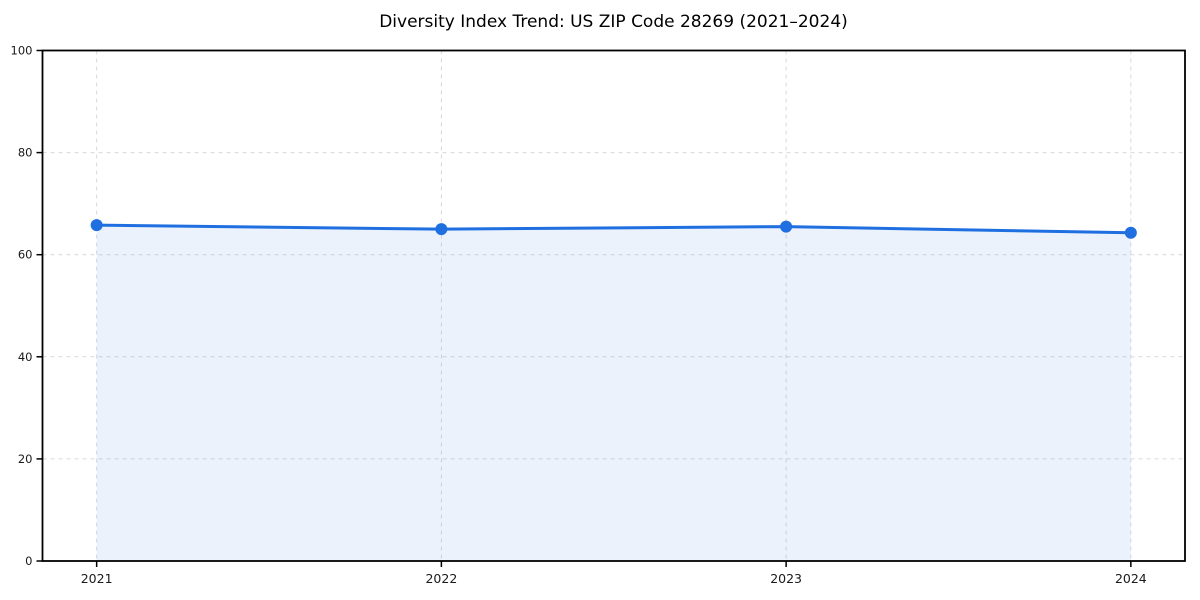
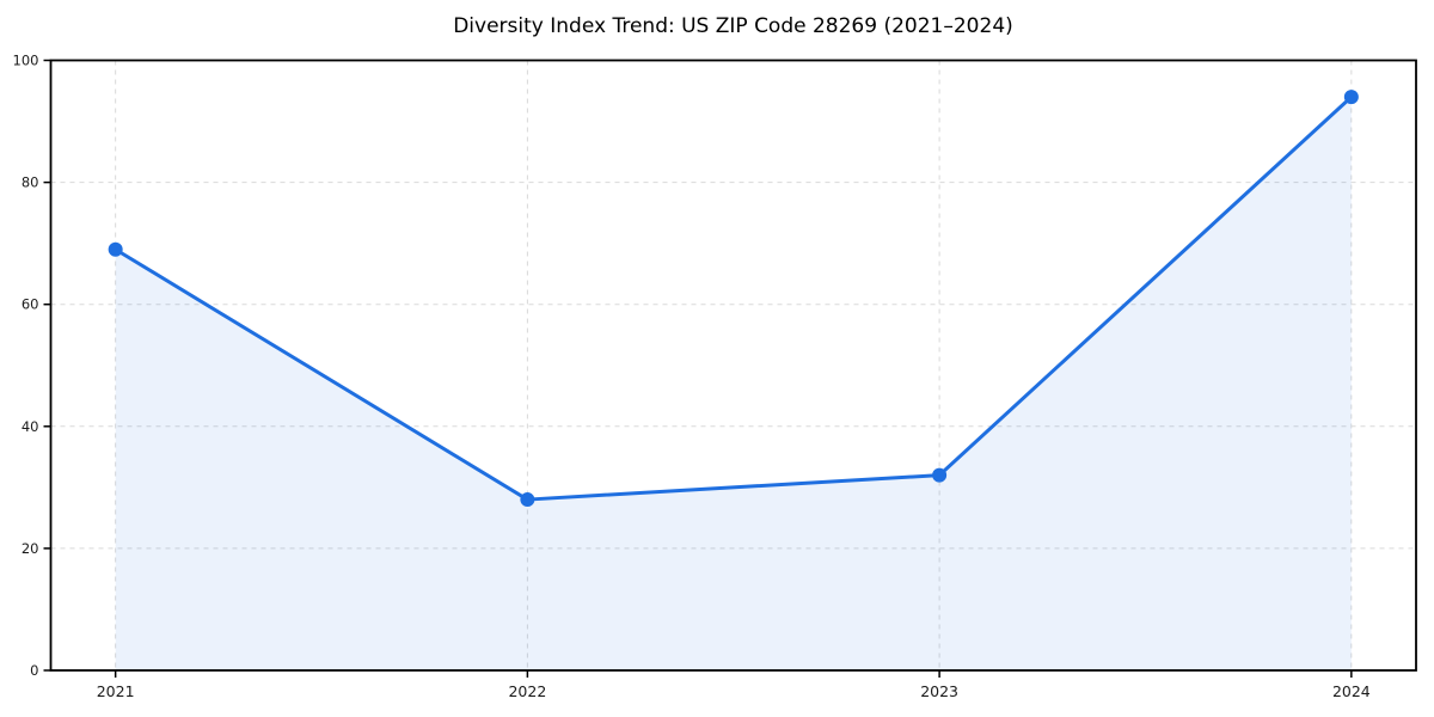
2021: 66 -> 69
2022: 65 -> 28
2023: 66 -> 32
2024: 64 -> 94
